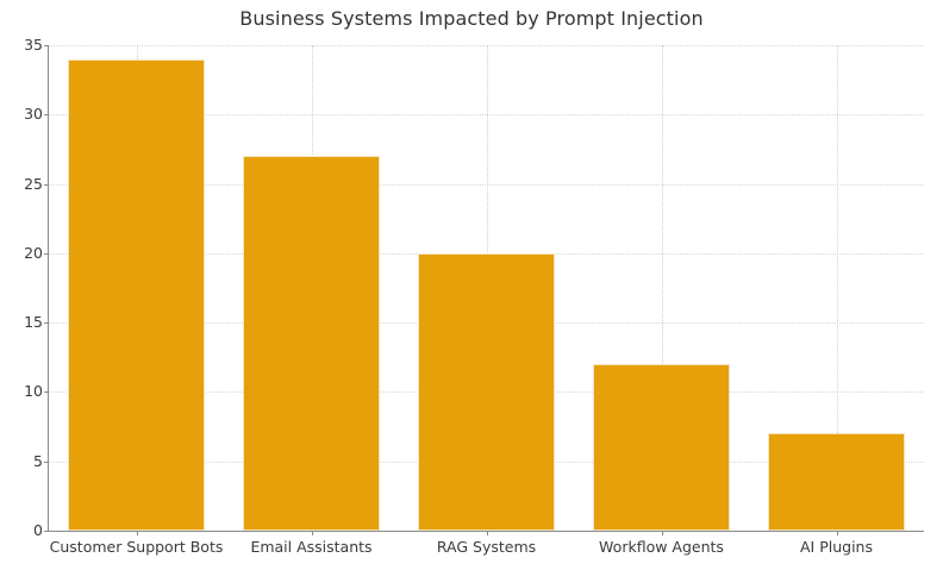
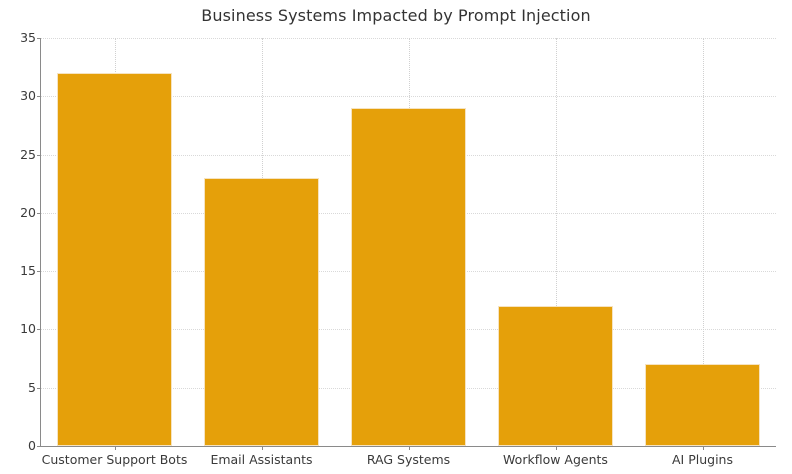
Customer Support Bots: 34 -> 32
Email Assistants: 27 -> 23
RAG Systems: 20 -> 29
